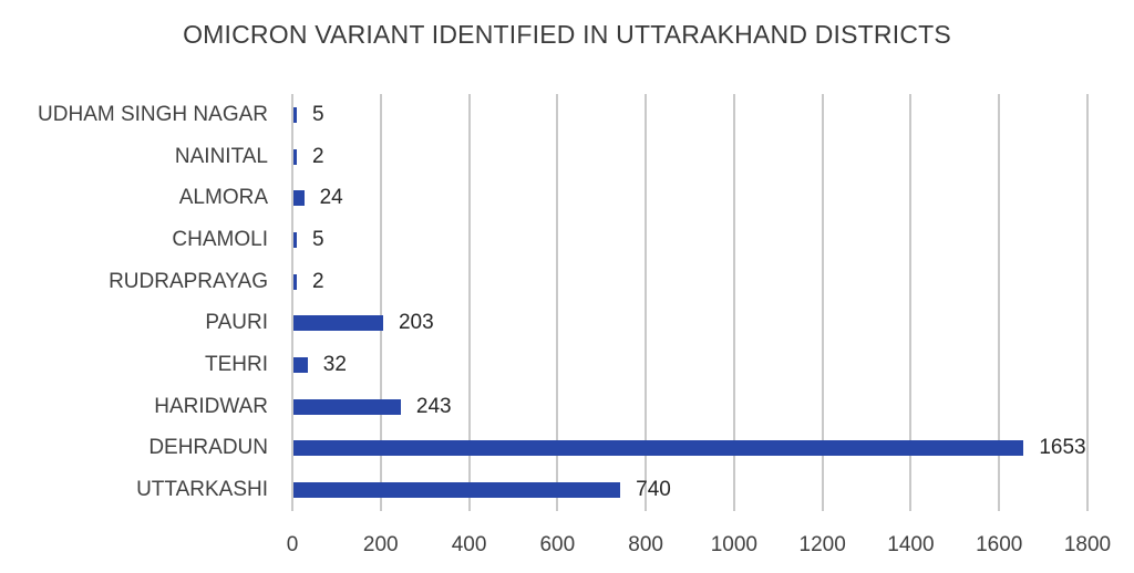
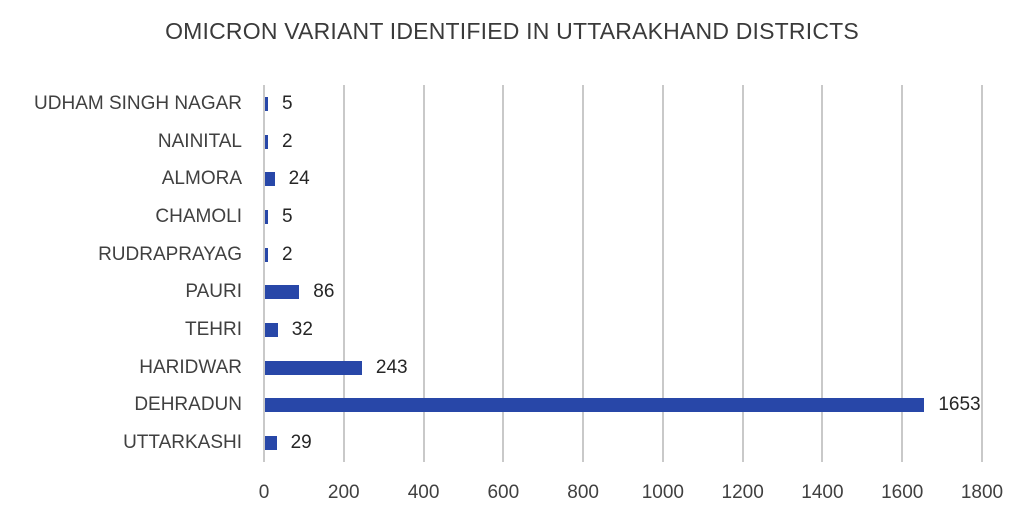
PAURI: 203 -> 86
UTTARKASHI: 740 -> 29
